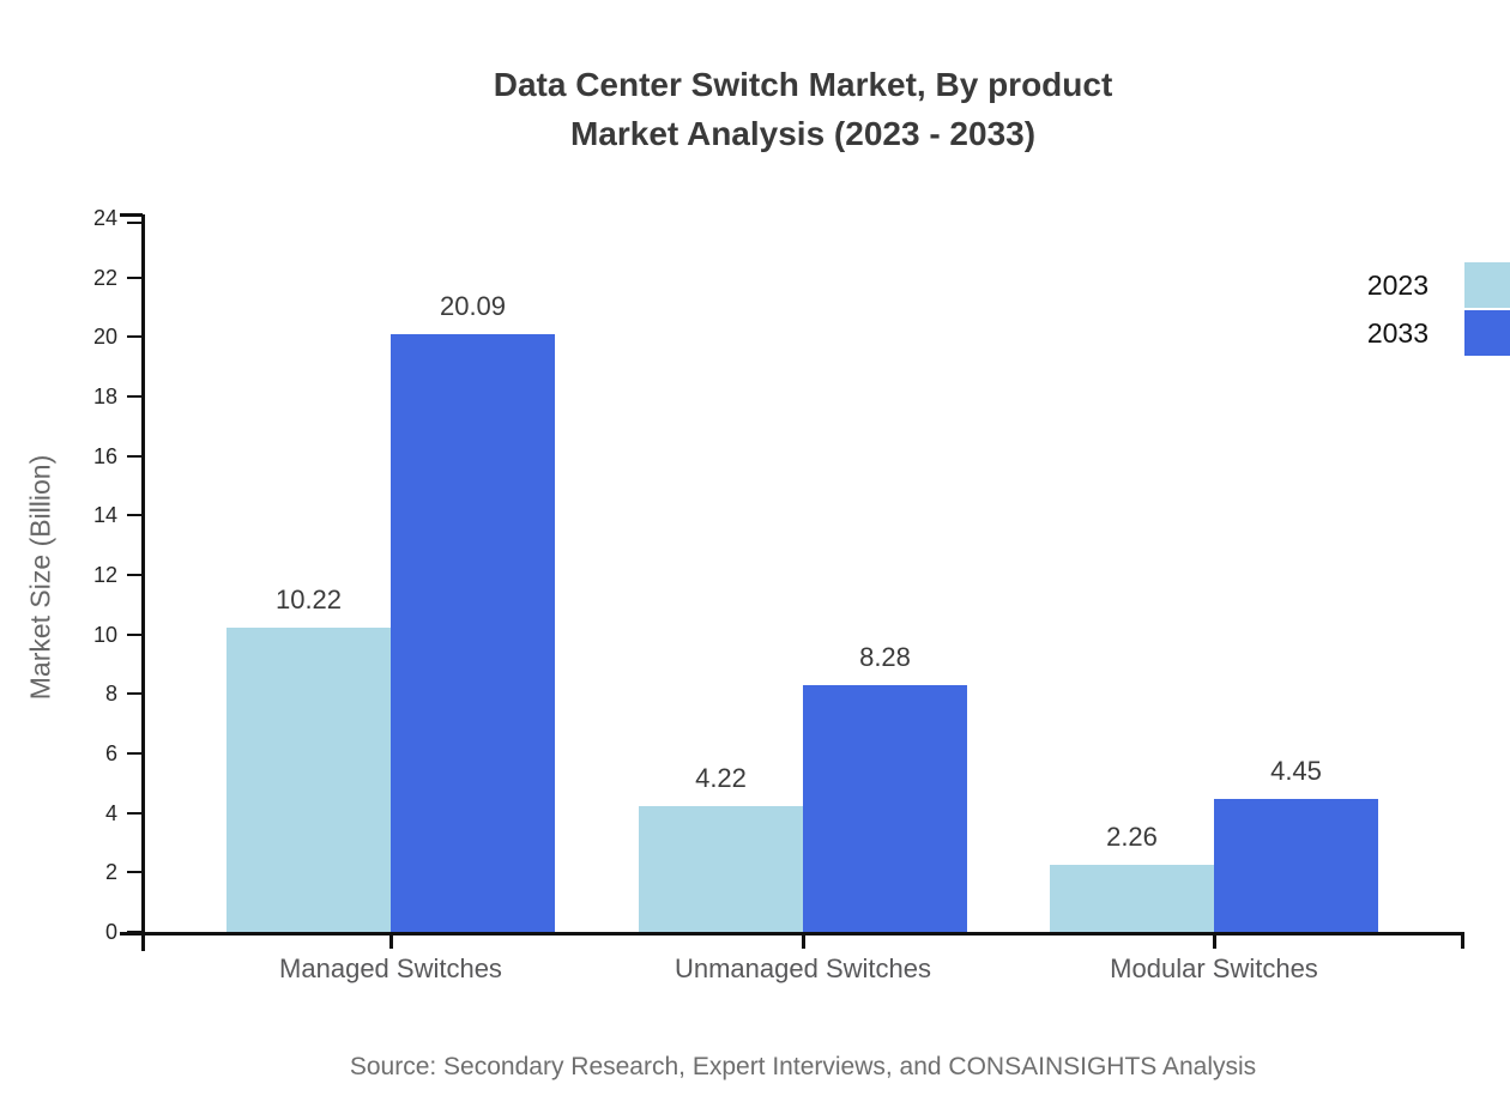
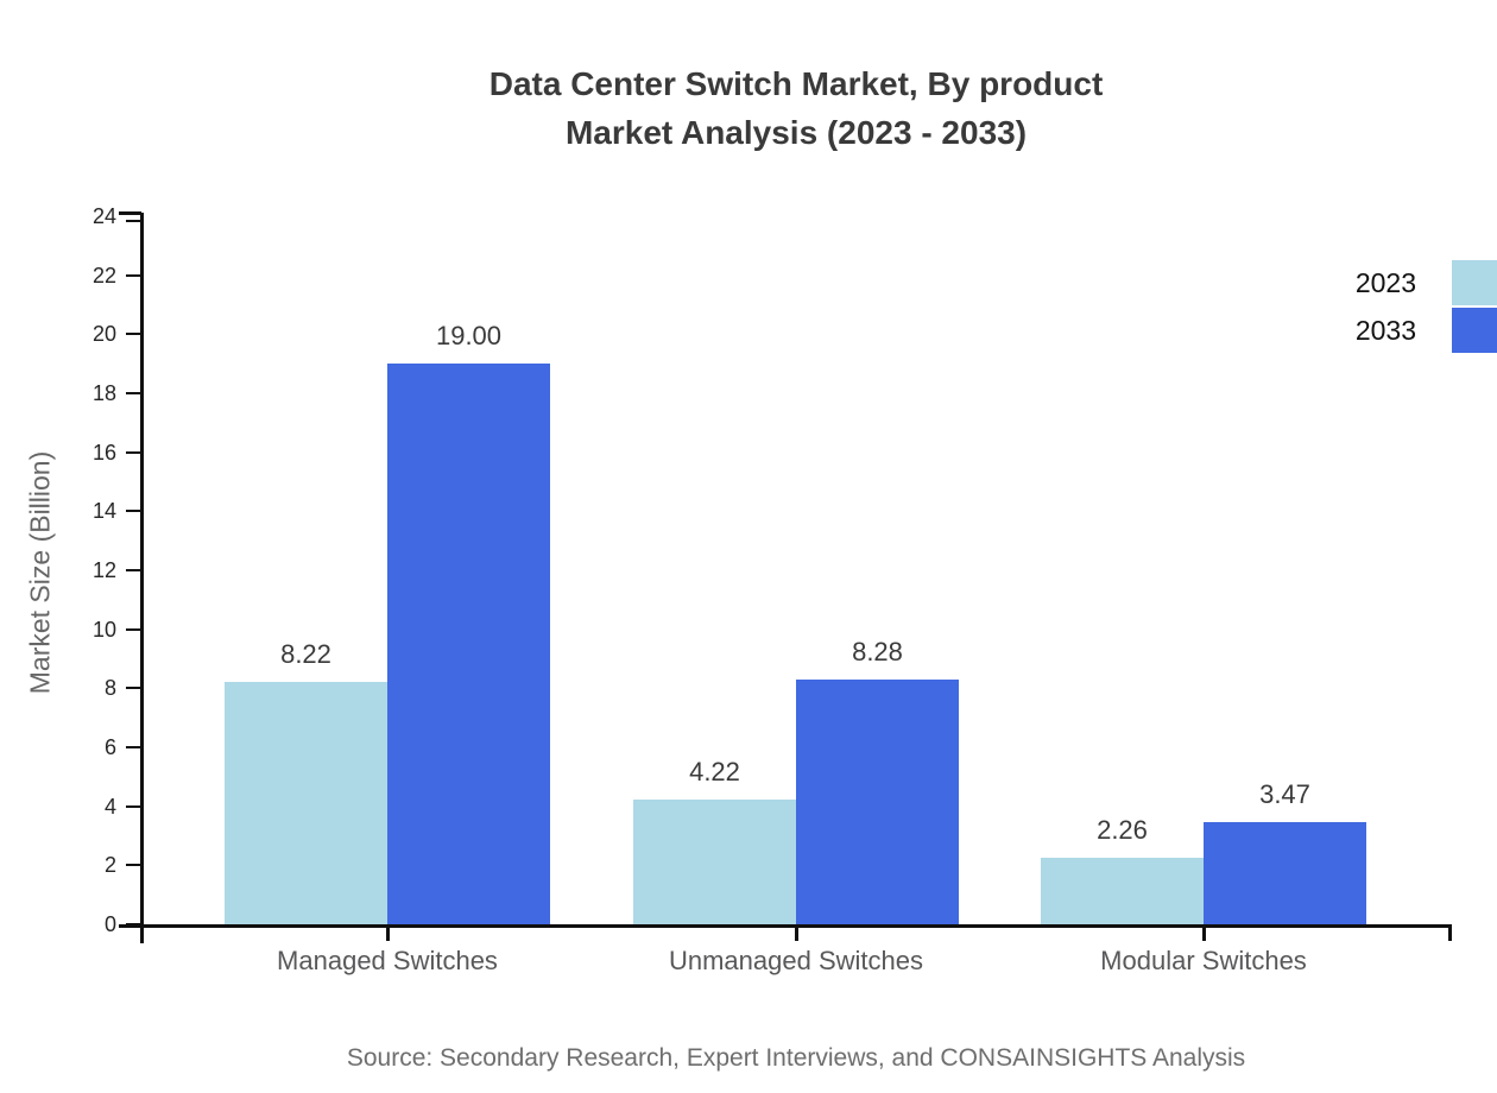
2023/Managed Switches: 10.22 -> 8.22
2033/Managed Switches: 20.09 -> 19.00
2033/Modular Switches: 4.45 -> 3.47
